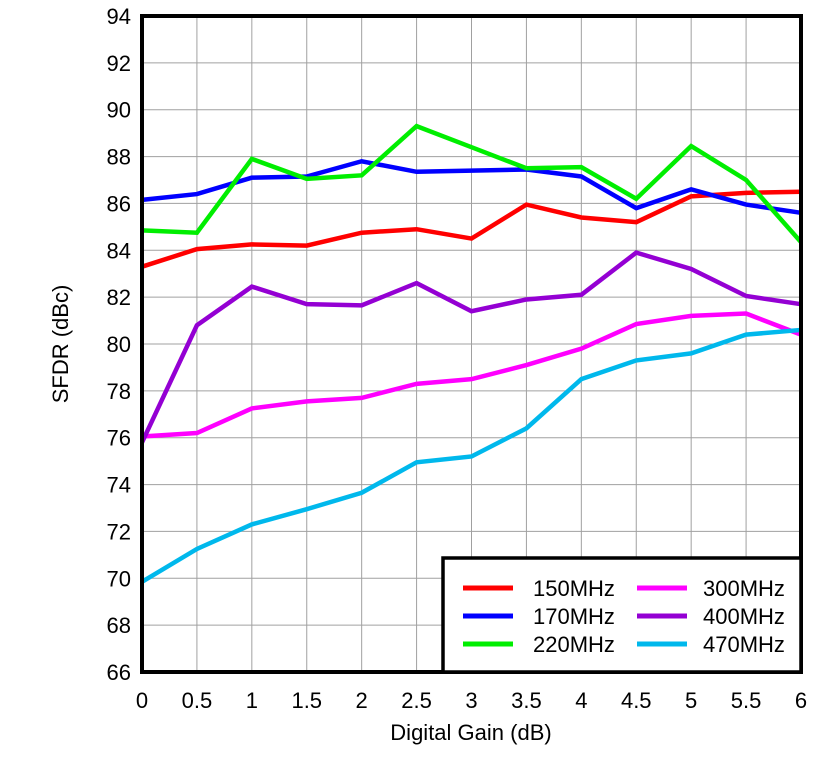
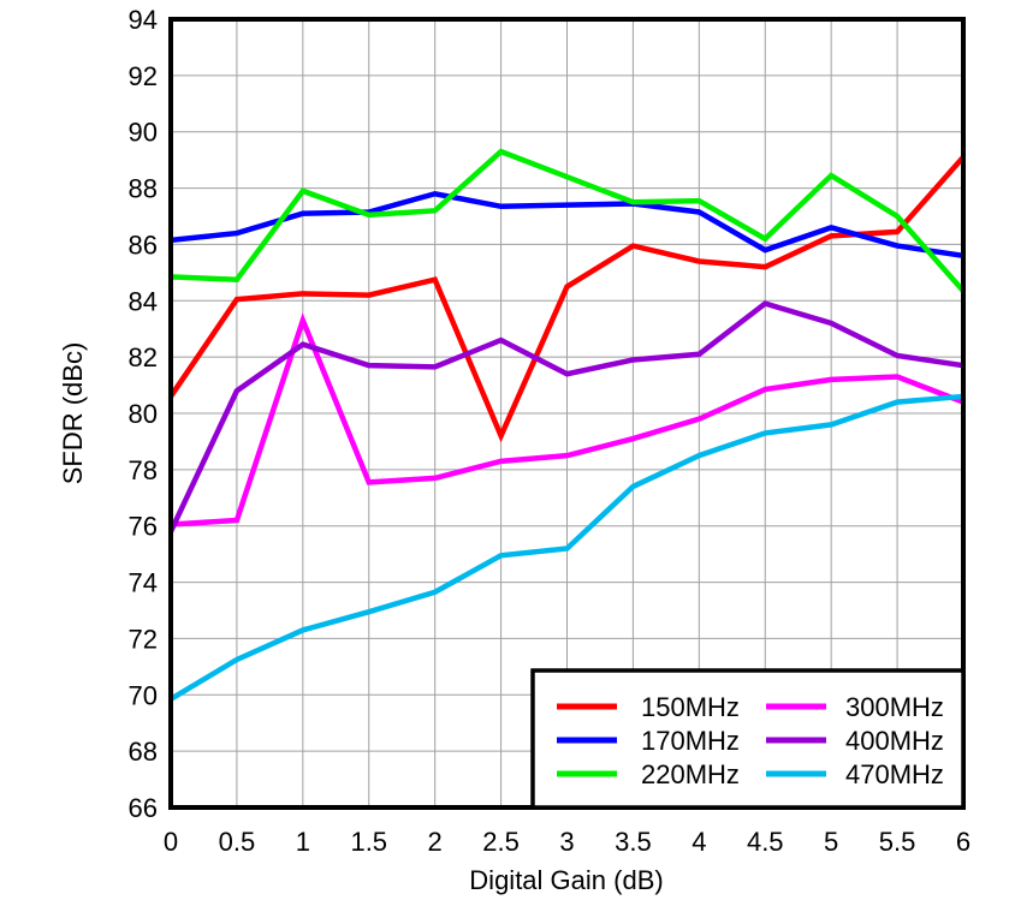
150MHz/0: 83.3 -> 80.6
300MHz/1: 77.2 -> 83.3
150MHz/2.5: 84.9 -> 79.2
470MHz/3.5: 76.4 -> 77.4
150MHz/6: 86.5 -> 89.1
